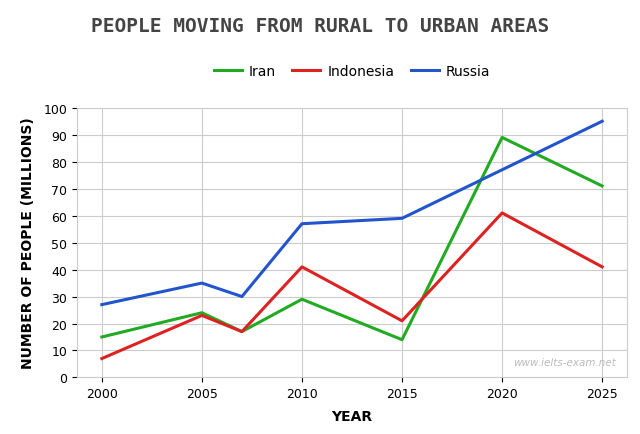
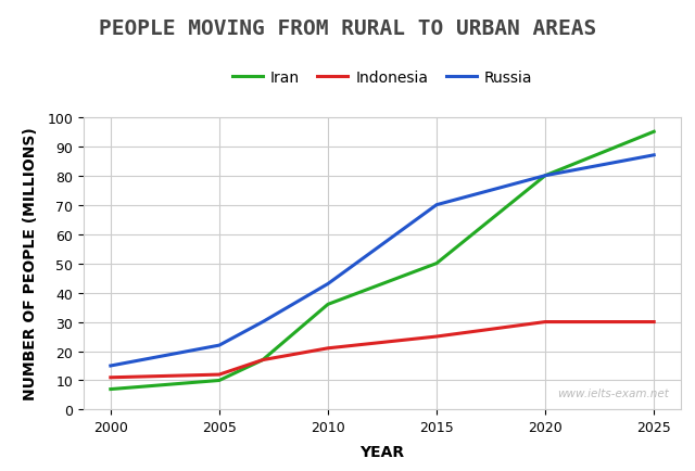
Iran/2000: 15 -> 7
Indonesia/2000: 7 -> 11
Russia/2000: 27 -> 15
Iran/2005: 24 -> 10
Indonesia/2005: 23 -> 12
Russia/2005: 35 -> 22
Iran/2010: 29 -> 36
Indonesia/2010: 41 -> 21
Russia/2010: 57 -> 43
Iran/2015: 14 -> 50
Indonesia/2015: 21 -> 25
Russia/2015: 59 -> 70
Iran/2020: 89 -> 80
Indonesia/2020: 61 -> 30
Russia/2020: 77 -> 80
Iran/2025: 71 -> 95
Indonesia/2025: 41 -> 30
Russia/2025: 95 -> 87
